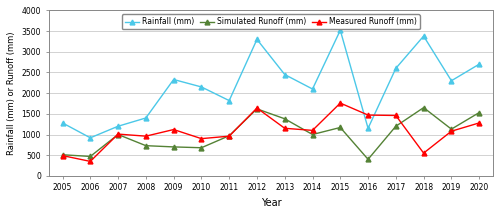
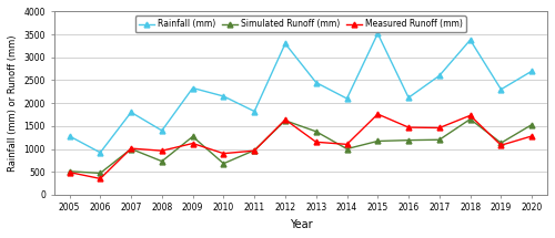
Rainfall (mm)/2007: 1200 -> 1800
Simulated Runoff (mm)/2009: 700 -> 1270
Rainfall (mm)/2016: 1150 -> 2120
Simulated Runoff (mm)/2016: 400 -> 1190
Measured Runoff (mm)/2018: 550 -> 1730
